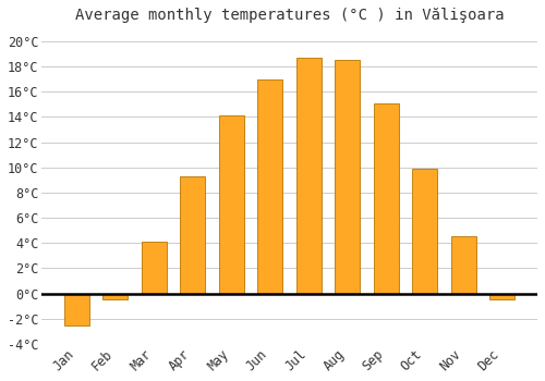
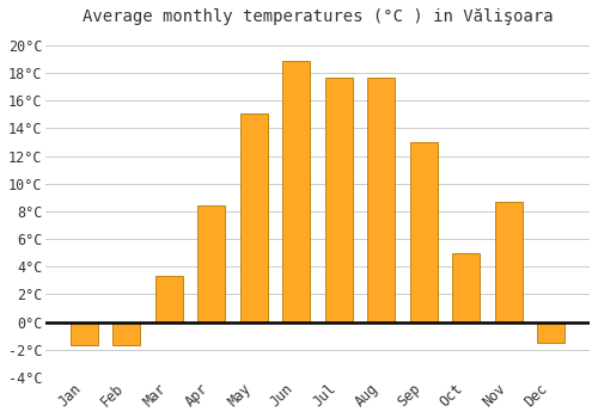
Jan: -2.5°C -> -1.7°C
Feb: -0.5°C -> -1.7°C
Mar: 4.1°C -> 3.3°C
Apr: 9.3°C -> 8.4°C
May: 14.1°C -> 15.1°C
Jun: 17.0°C -> 18.9°C
Jul: 18.7°C -> 17.7°C
Aug: 18.5°C -> 17.7°C
Sep: 15.1°C -> 13.0°C
Oct: 9.9°C -> 5.0°C
Nov: 4.5°C -> 8.7°C
Dec: -0.5°C -> -1.5°C
